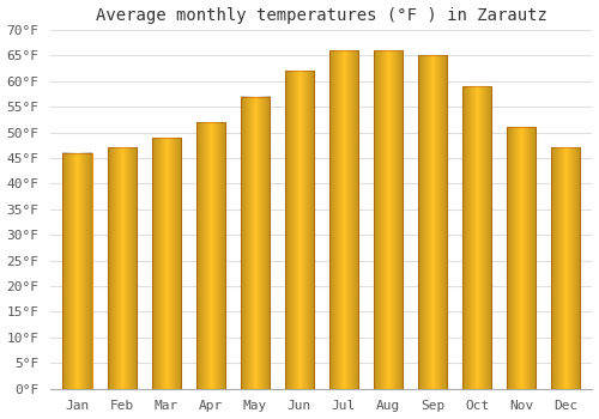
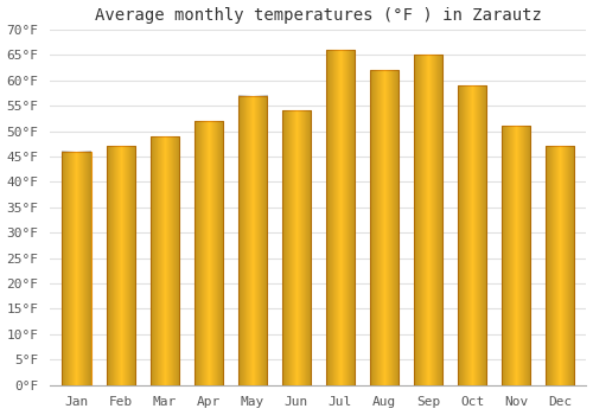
Jun: 62°F -> 54°F
Aug: 66°F -> 62°F
